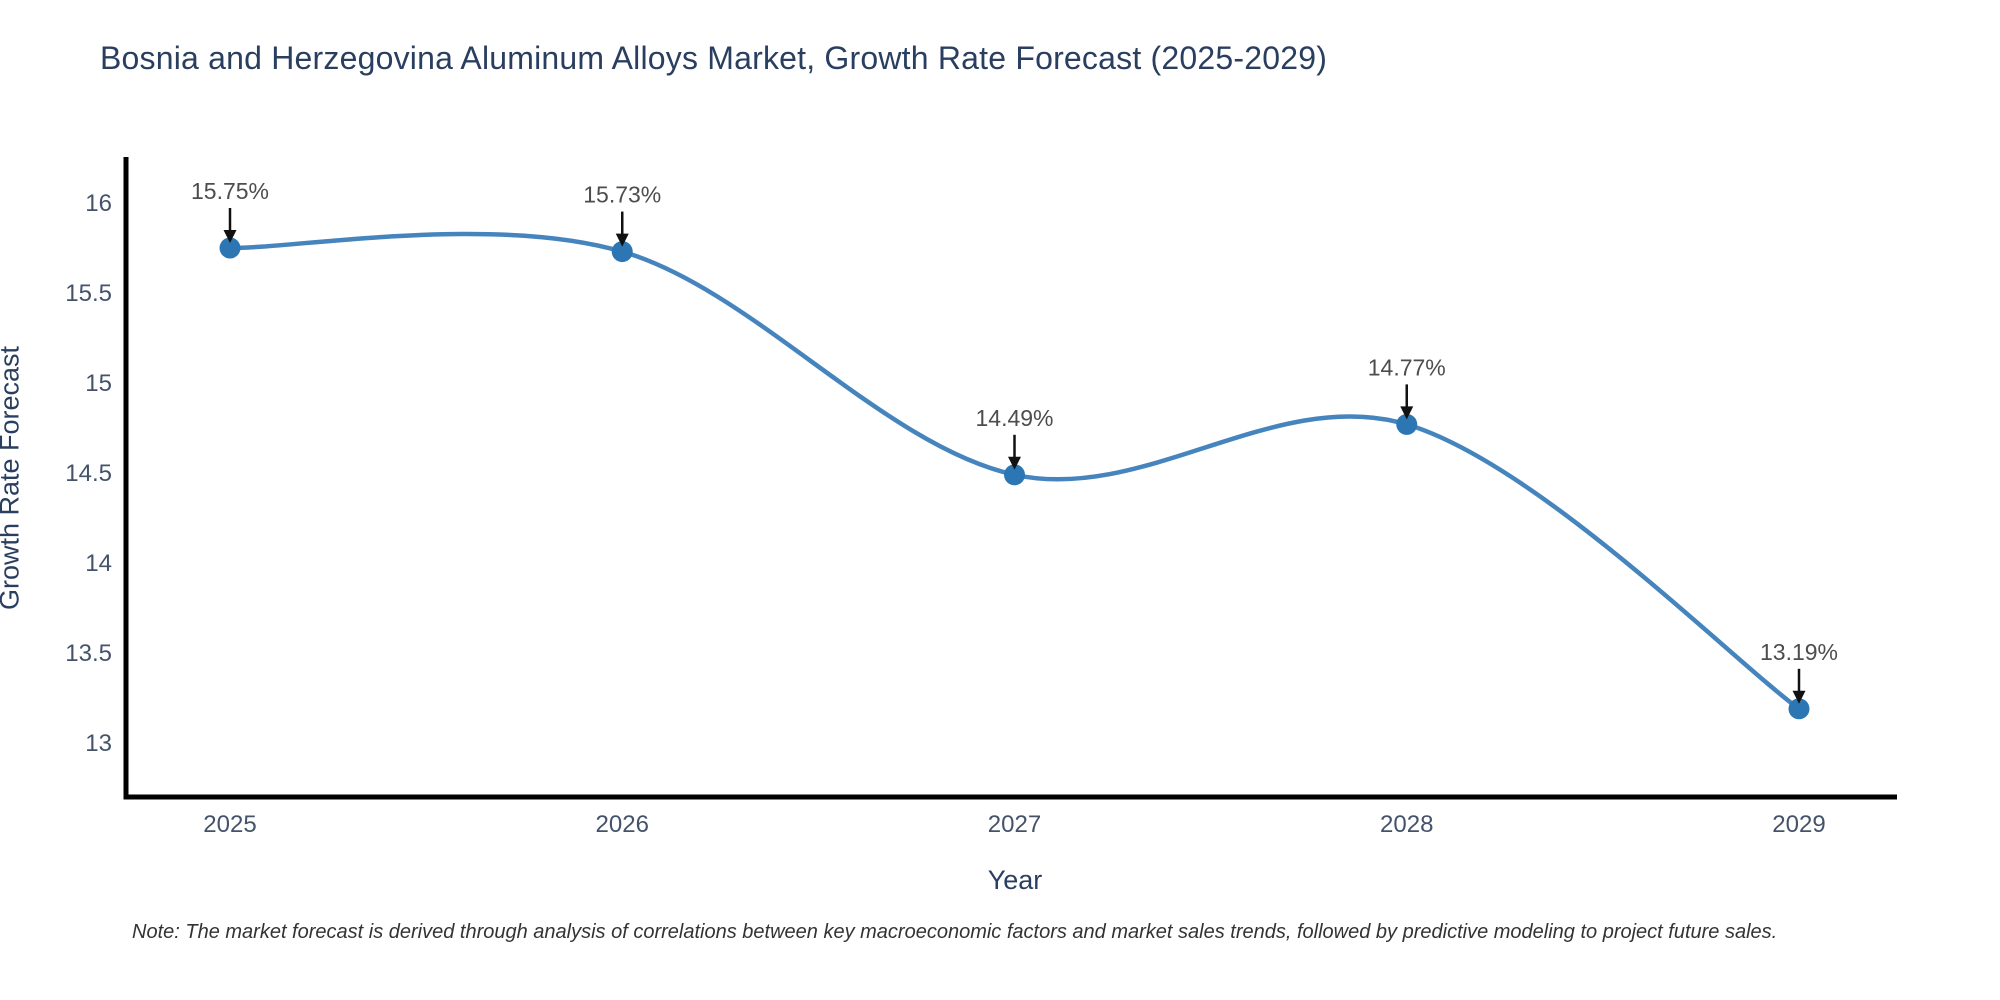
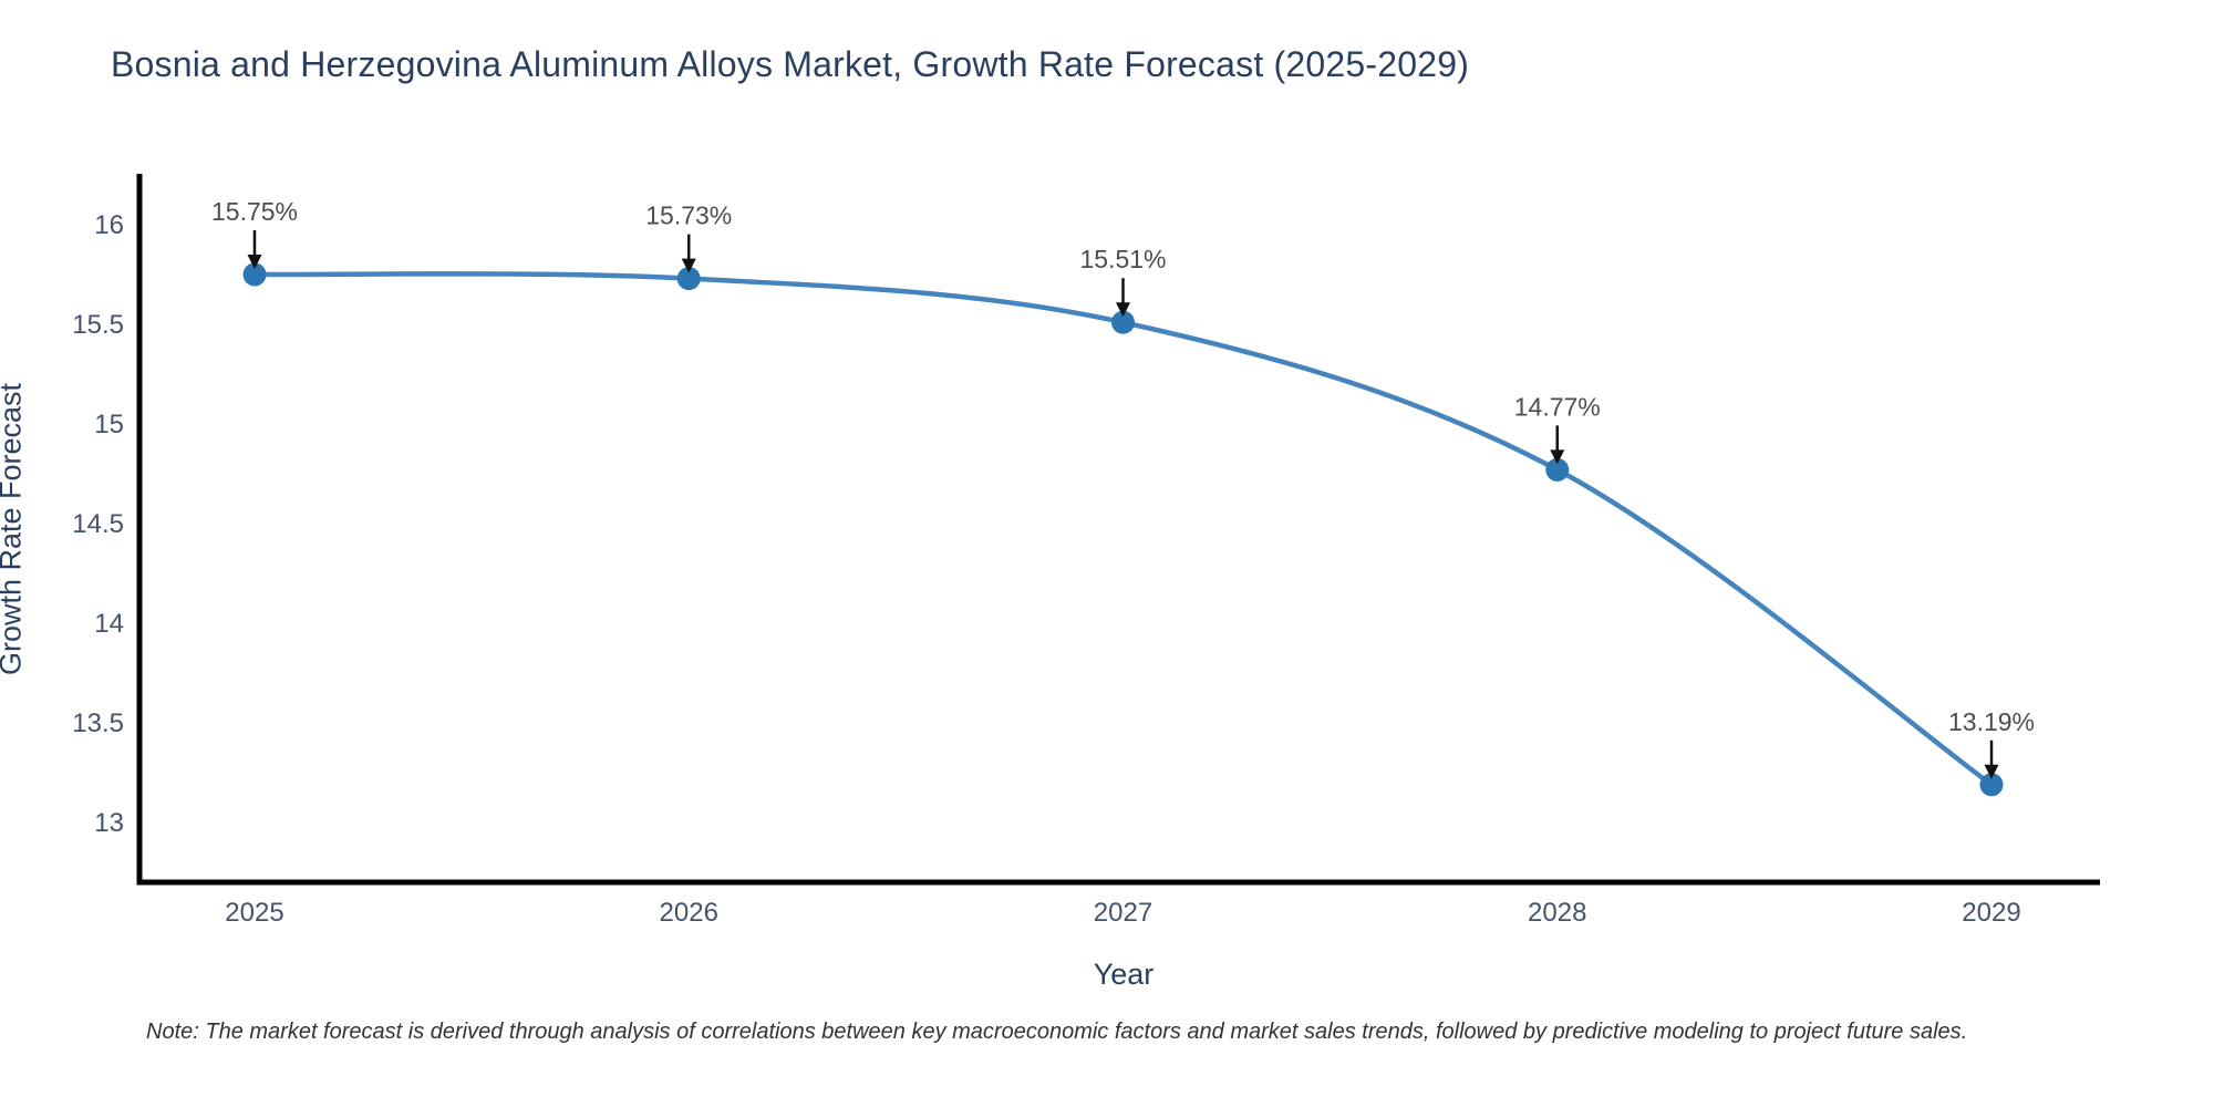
2027: 14.49% -> 15.51%
